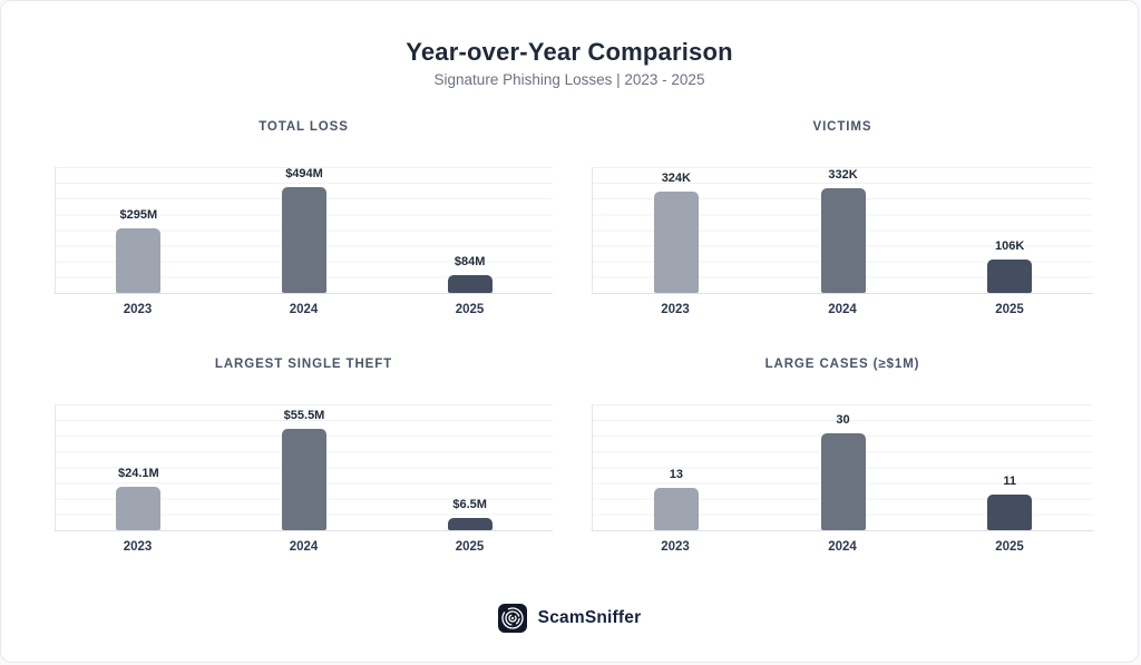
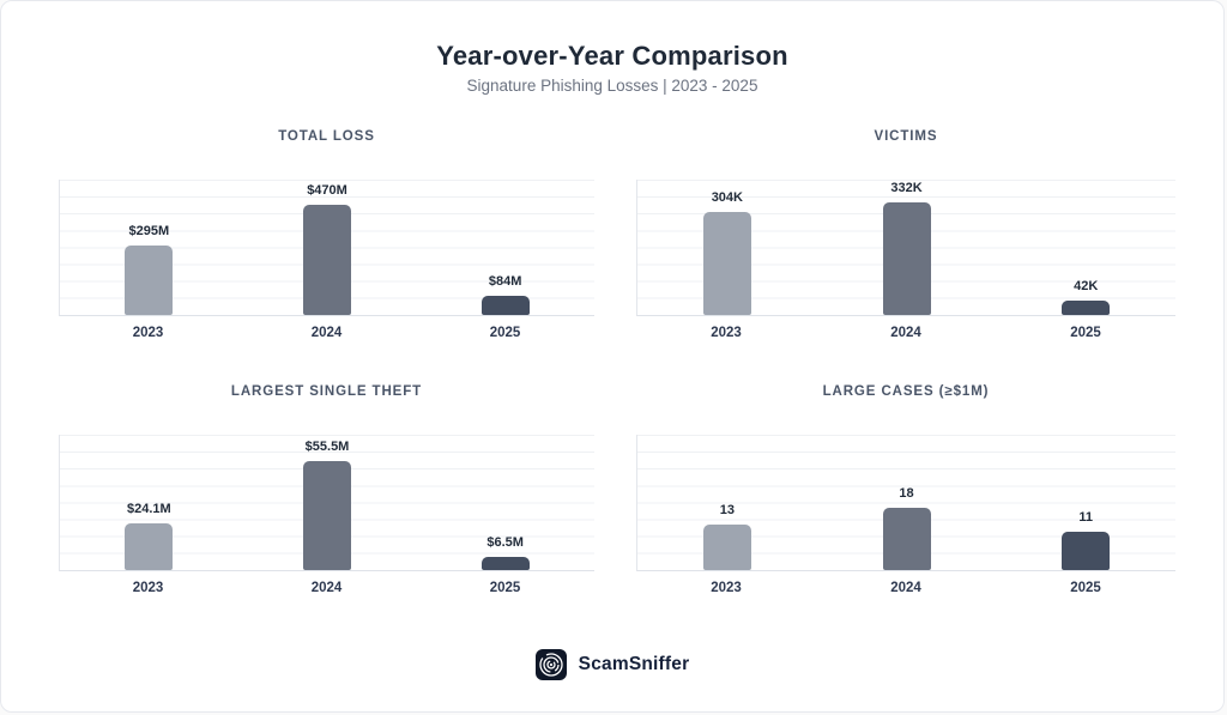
TOTAL LOSS/2024: $494M -> $470M
VICTIMS/2023: 324K -> 304K
VICTIMS/2025: 106K -> 42K
LARGE CASES (≥$1M)/2024: 30 -> 18
